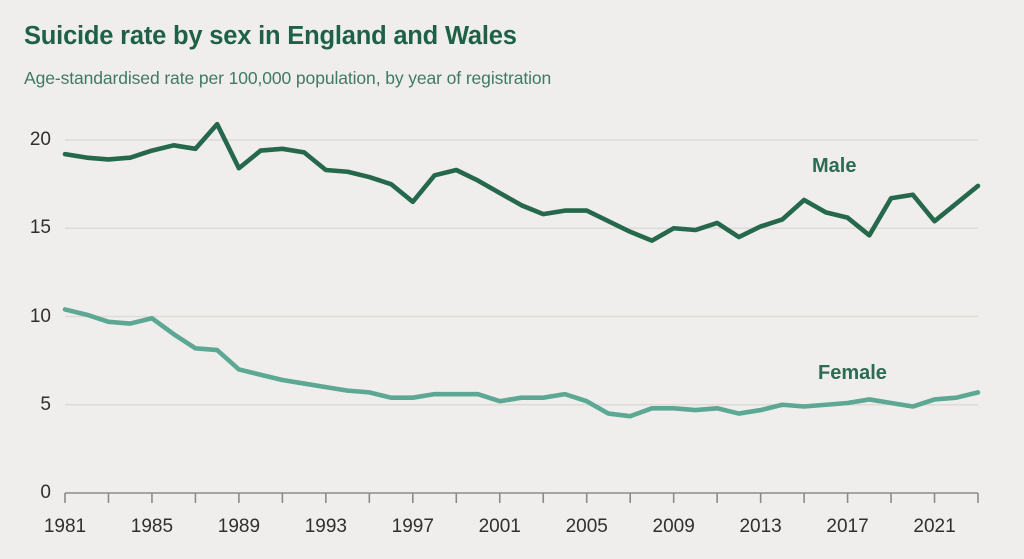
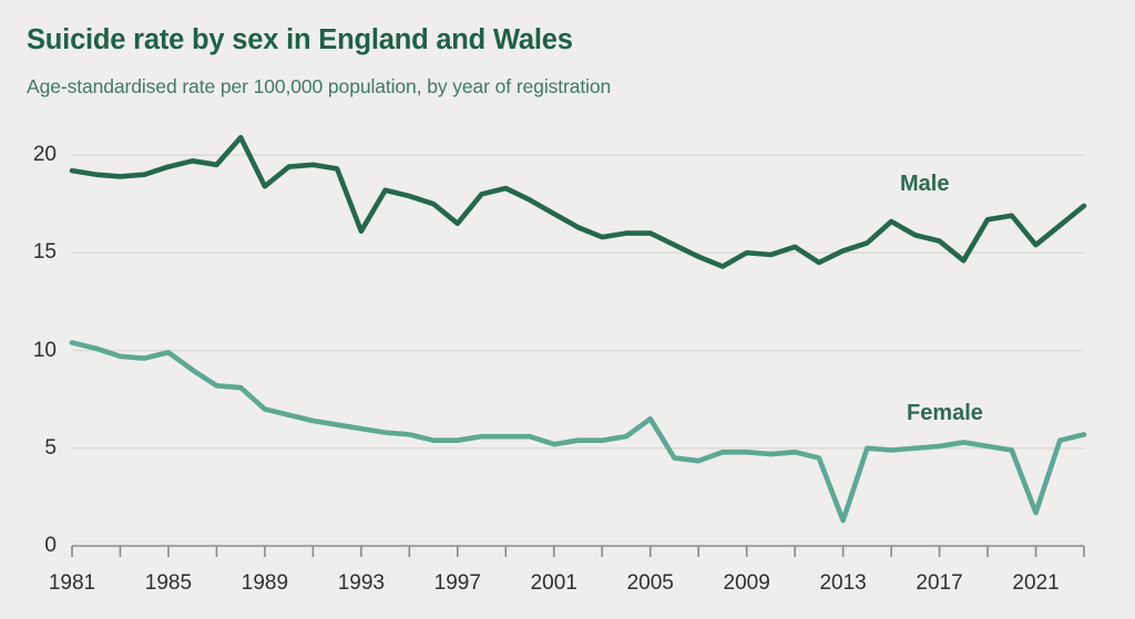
Male/1993: 18.3 -> 16.1
Female/2005: 5.2 -> 6.5
Female/2013: 4.7 -> 1.3
Female/2021: 5.3 -> 1.7
